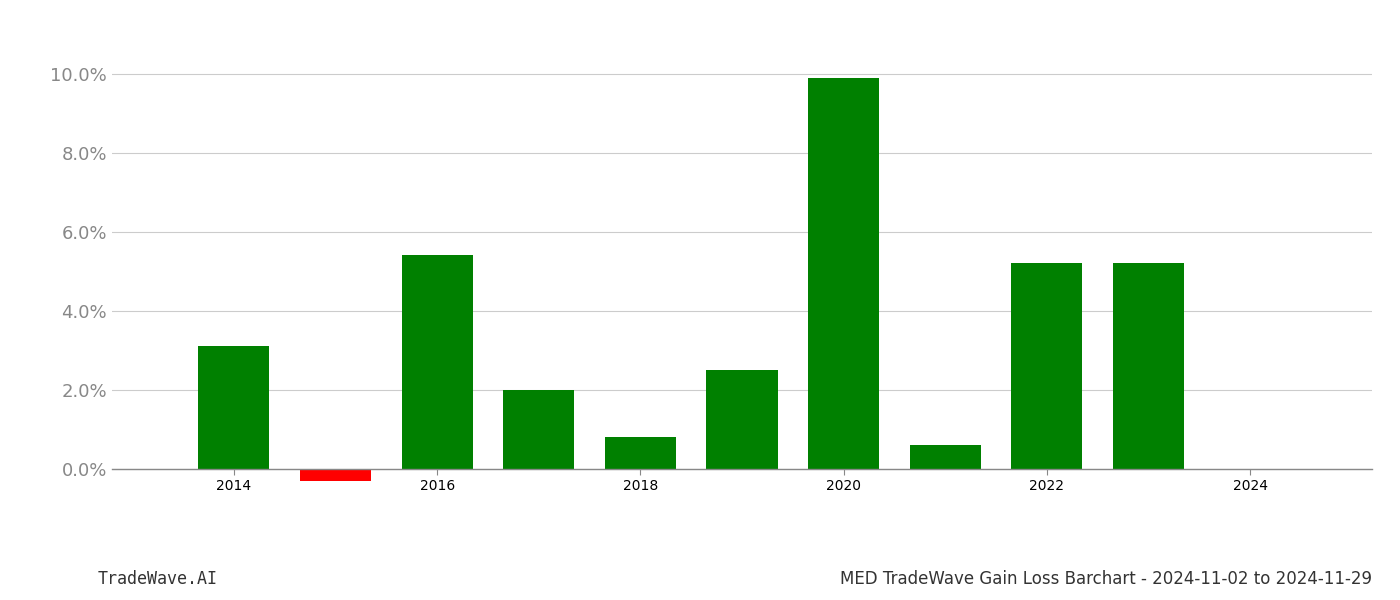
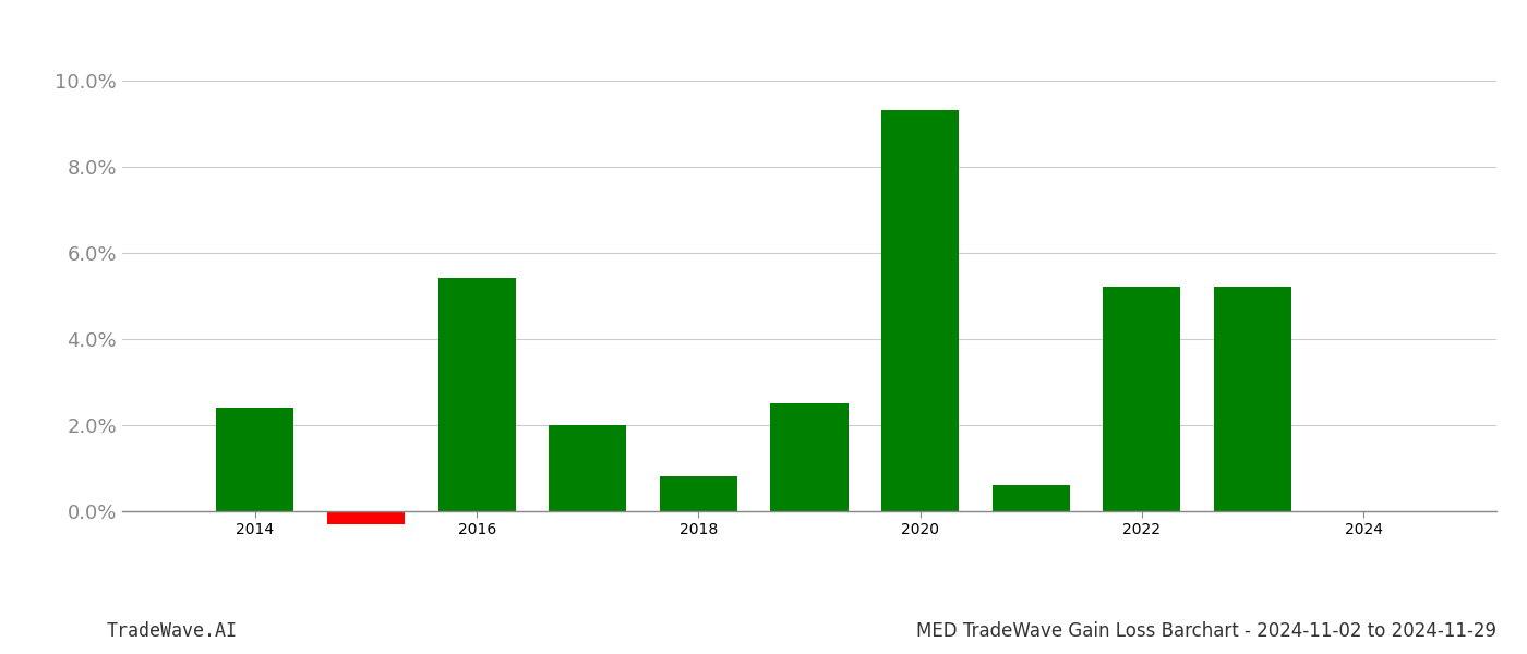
2014: 3.1% -> 2.4%
2020: 9.9% -> 9.3%
